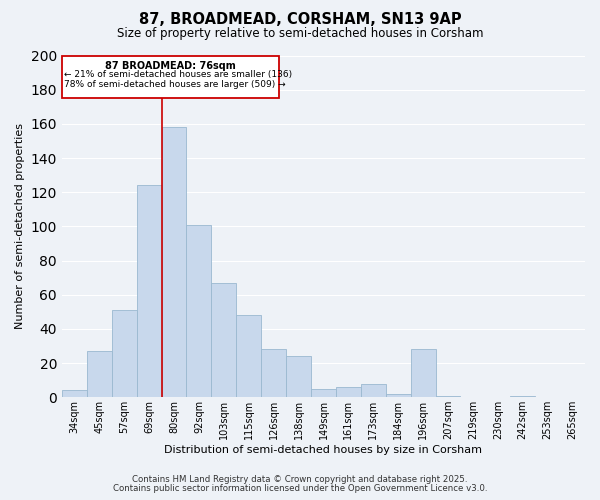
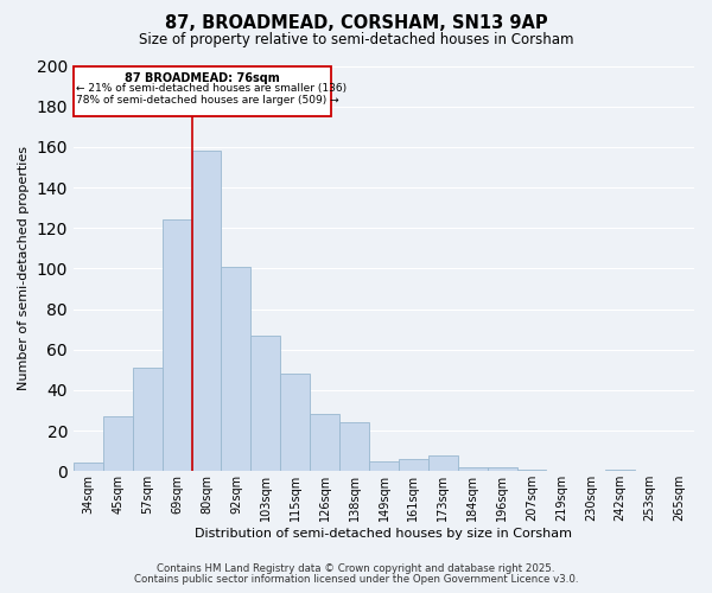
196sqm: 28 -> 2
